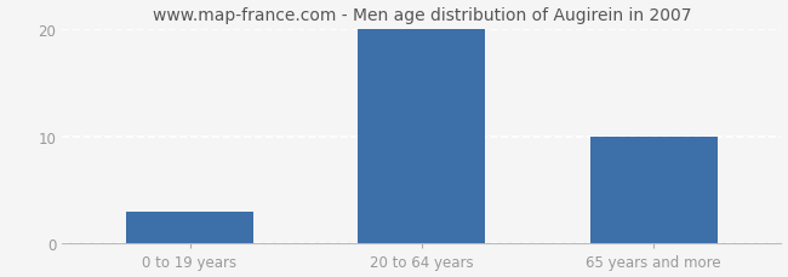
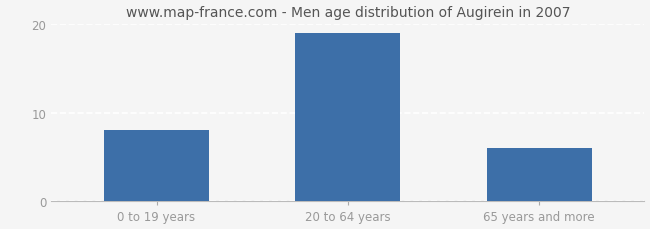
0 to 19 years: 3 -> 8
20 to 64 years: 20 -> 19
65 years and more: 10 -> 6
